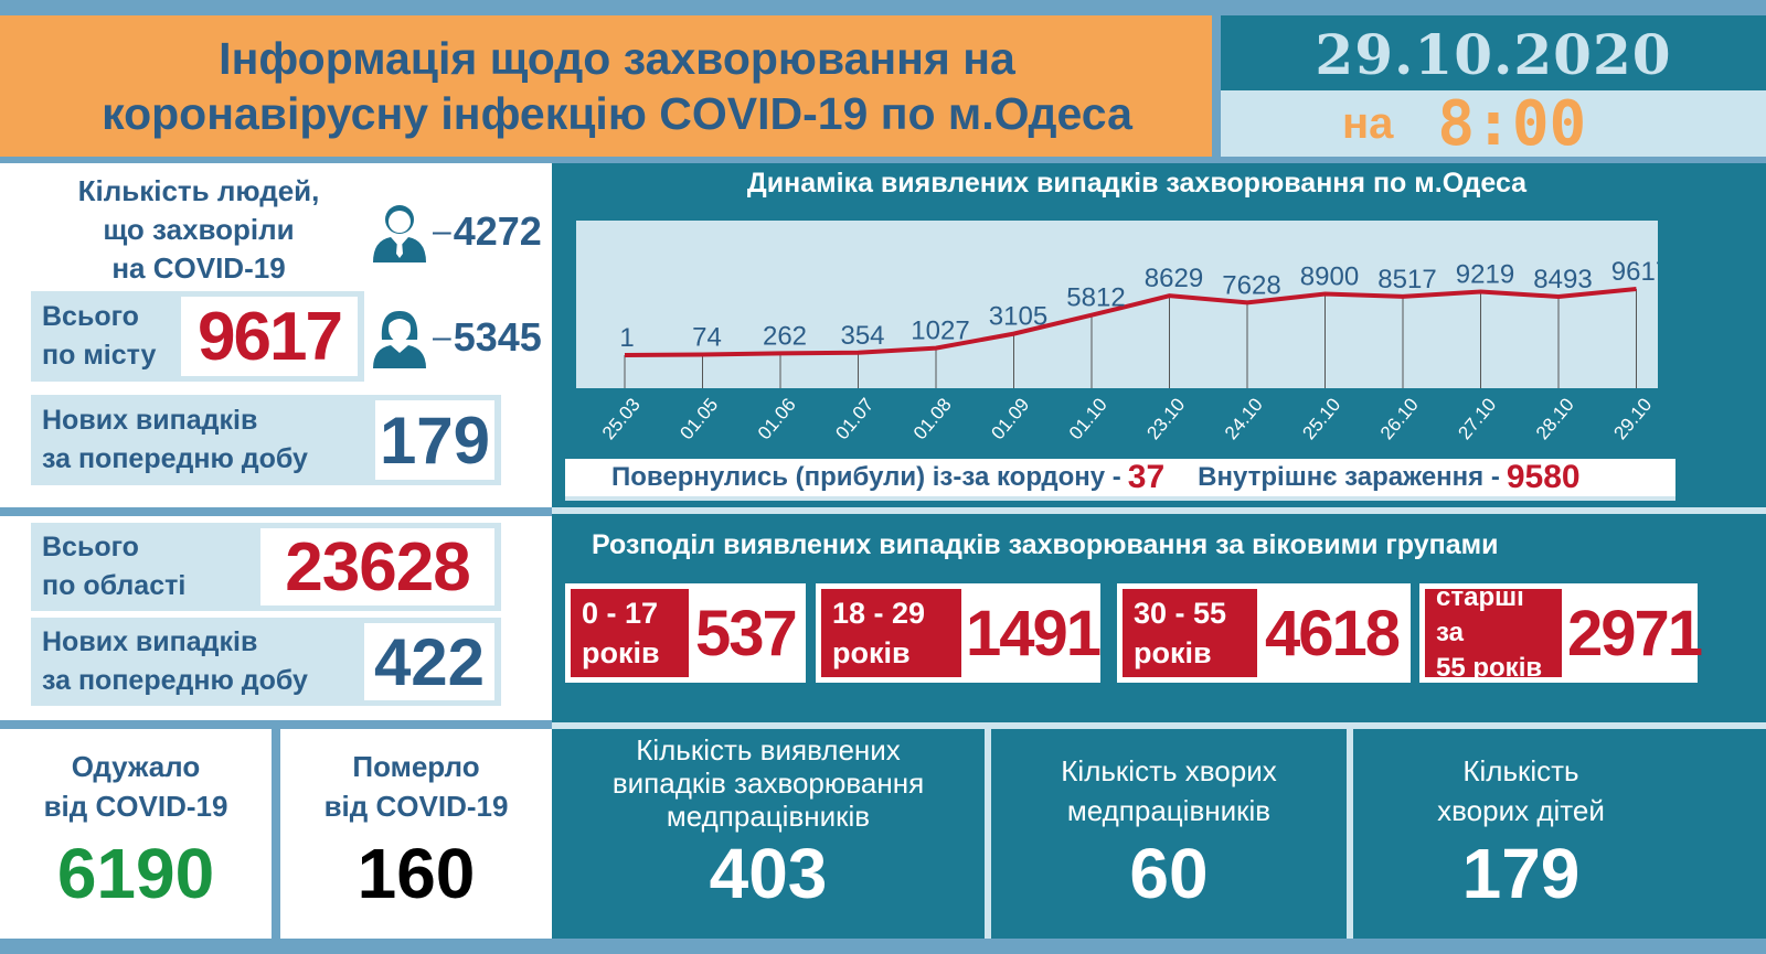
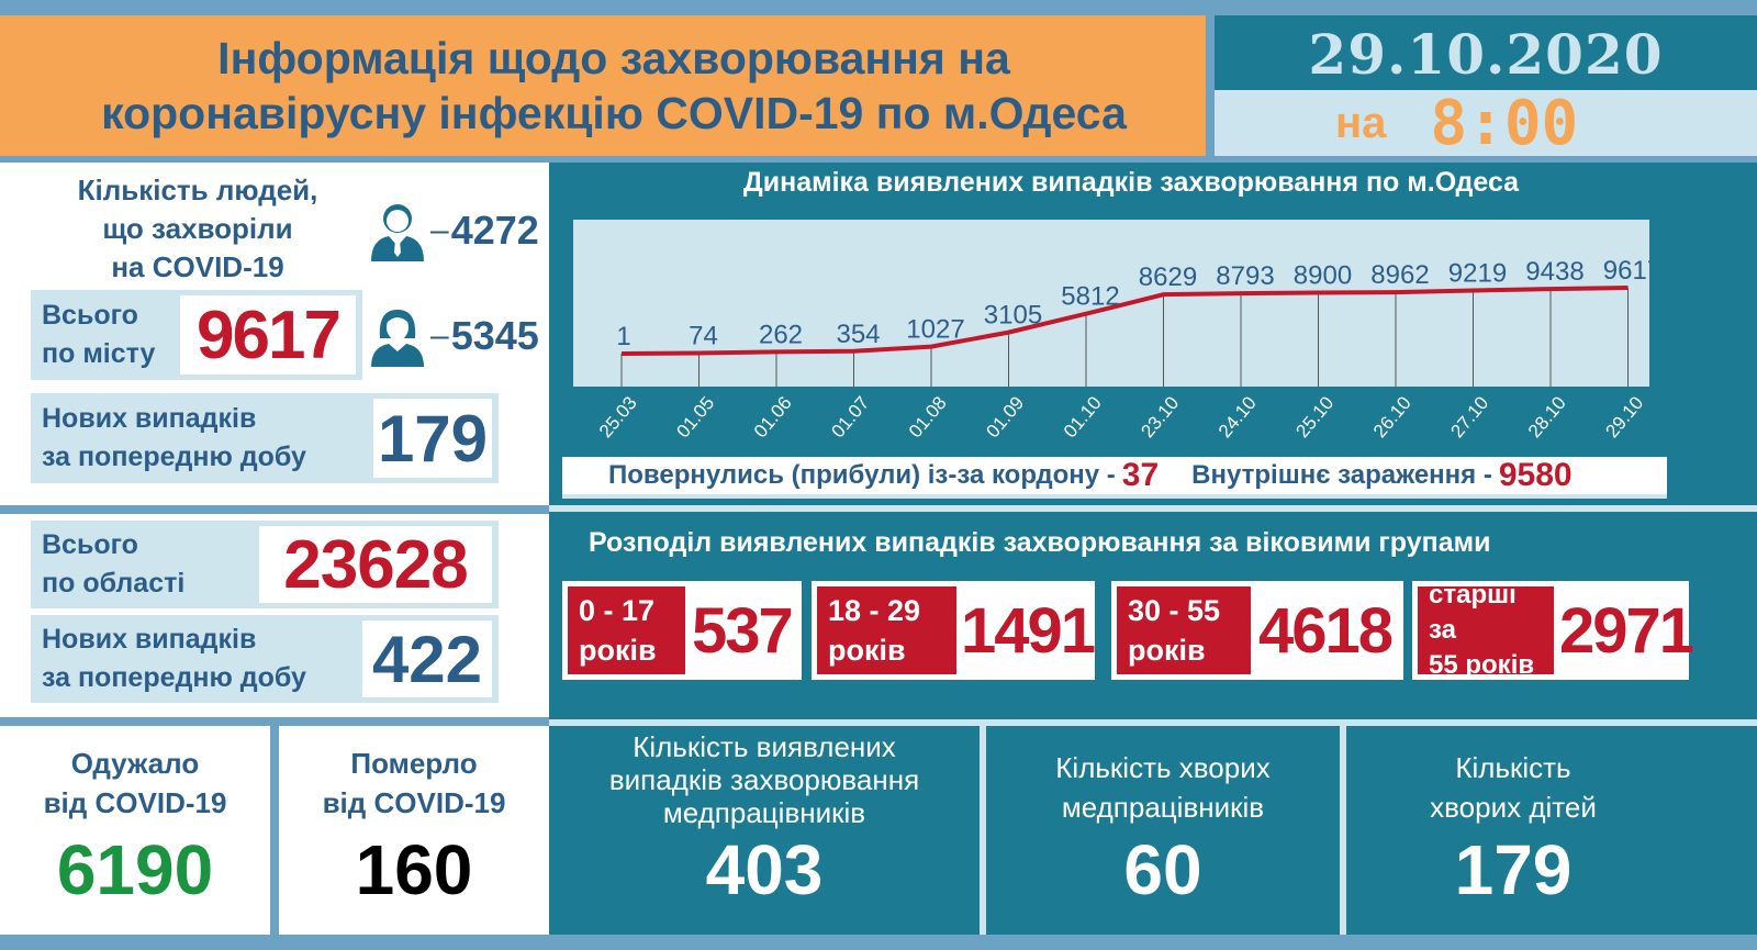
24.10: 7628 -> 8793
26.10: 8517 -> 8962
28.10: 8493 -> 9438
